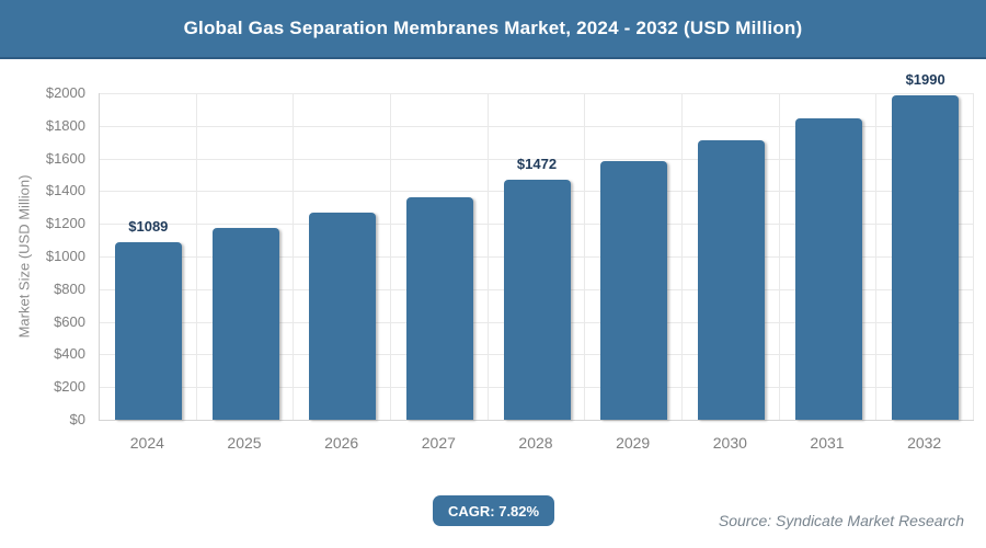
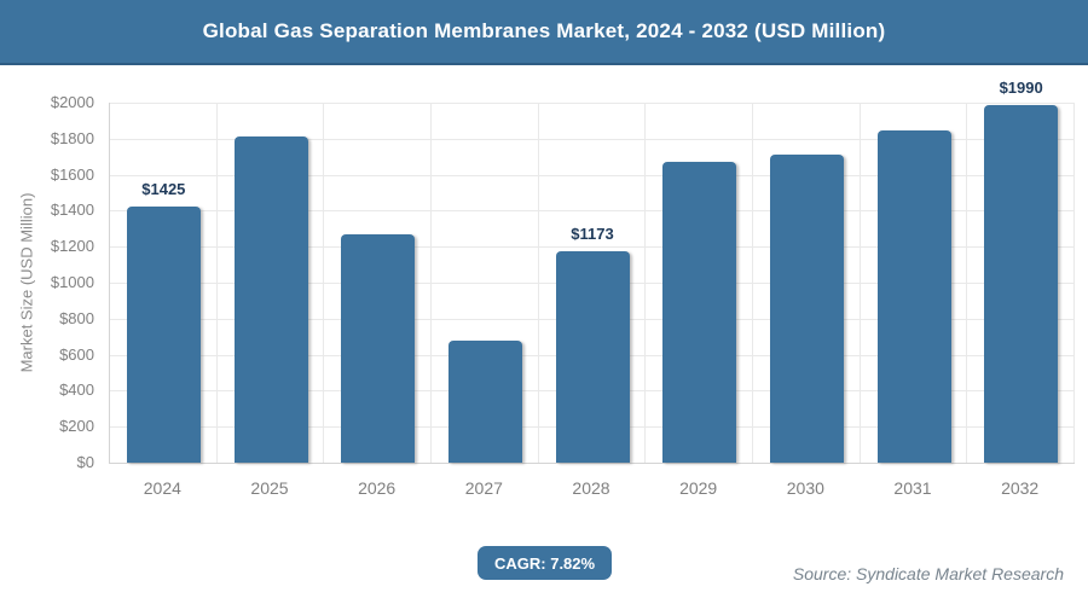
2024: $1089 -> $1425
2025: $1170 -> $1810
2027: $1360 -> $680
2028: $1472 -> $1173
2029: $1590 -> $1670
